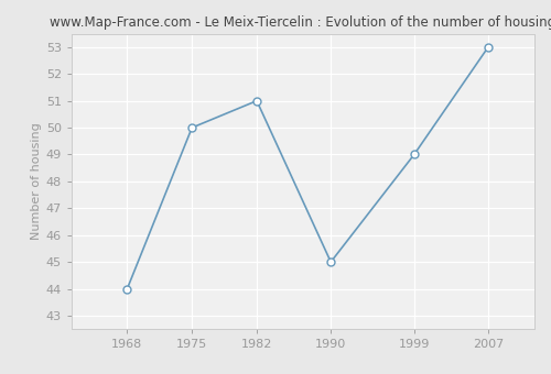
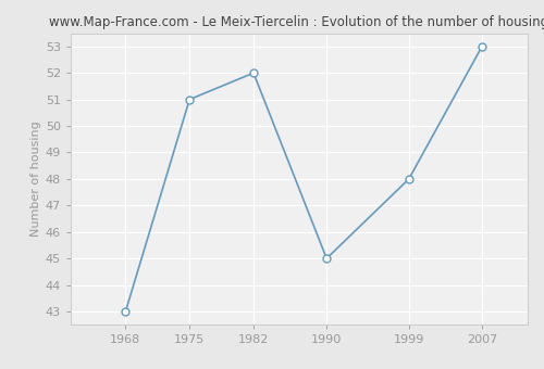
1968: 44 -> 43
1975: 50 -> 51
1982: 51 -> 52
1999: 49 -> 48
